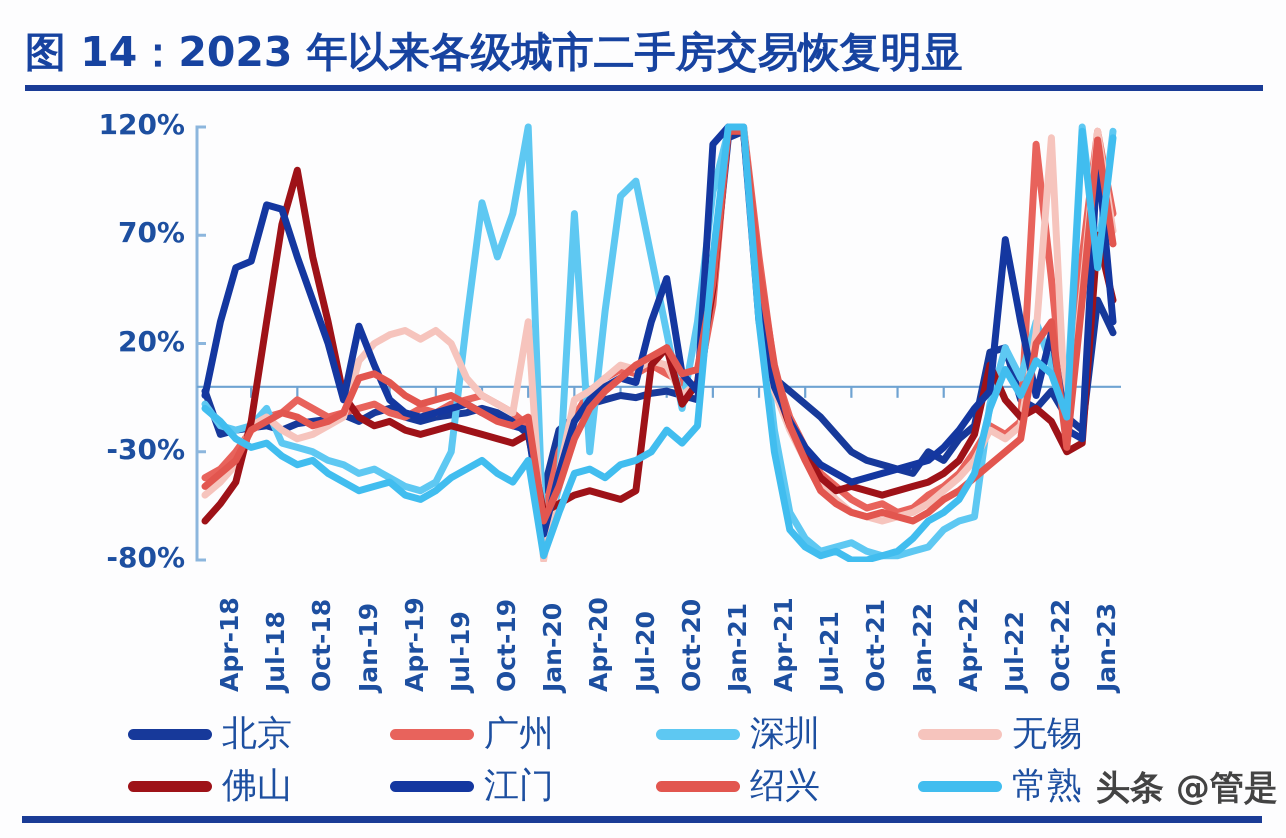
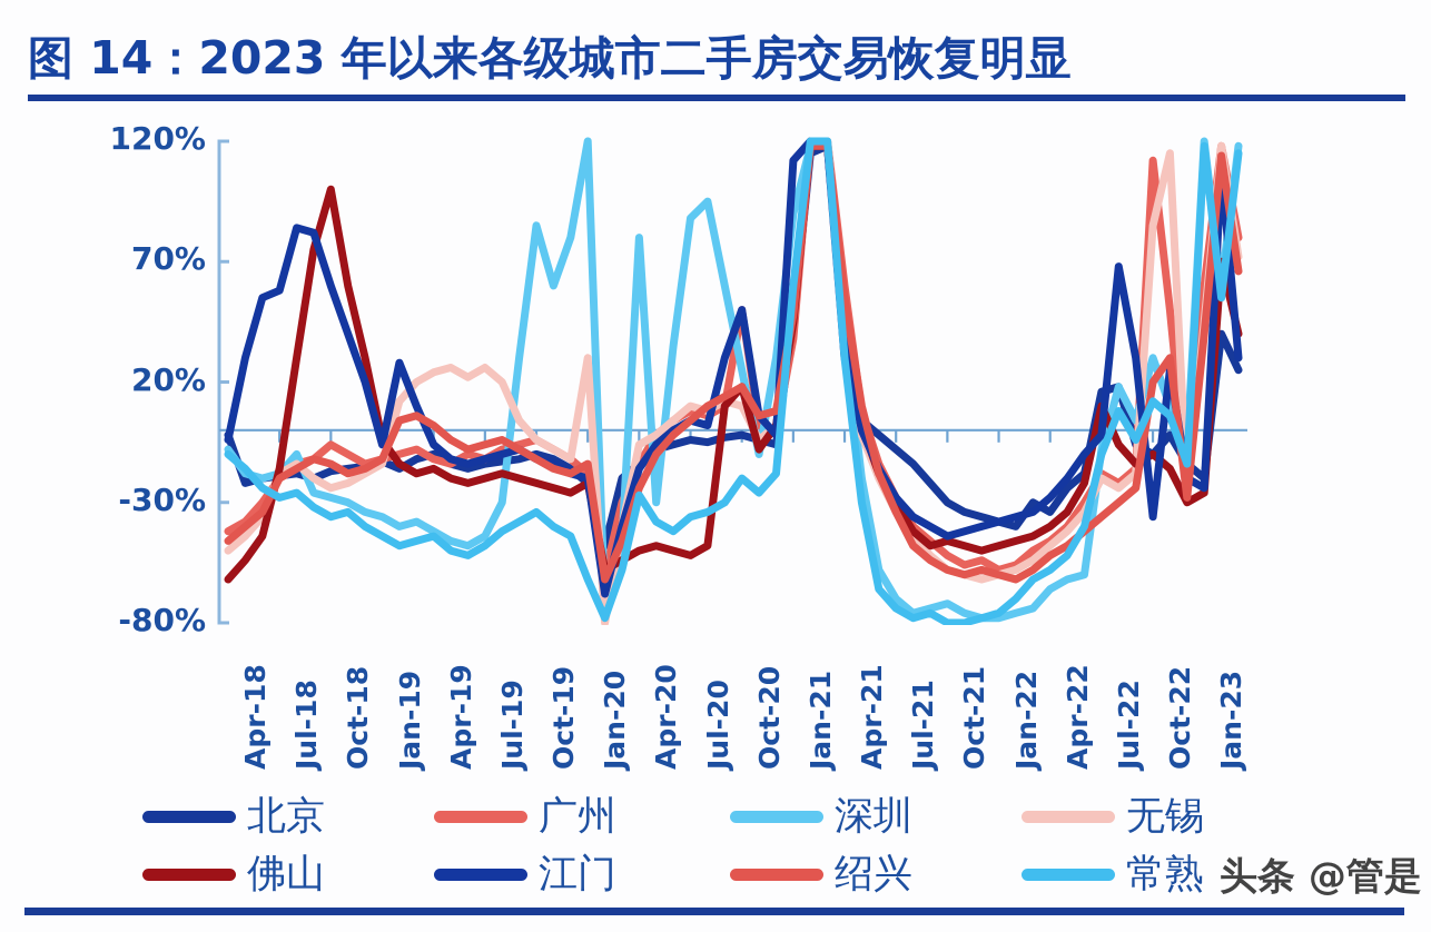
常熟/Jan-20: -34% -> -62%
常熟/Apr-20: -40% -> -27%
广州/Oct-20: 6% -> 50%
无锡/Oct-22: 25% -> 85%
江门/Oct-22: -4% -> -36%
